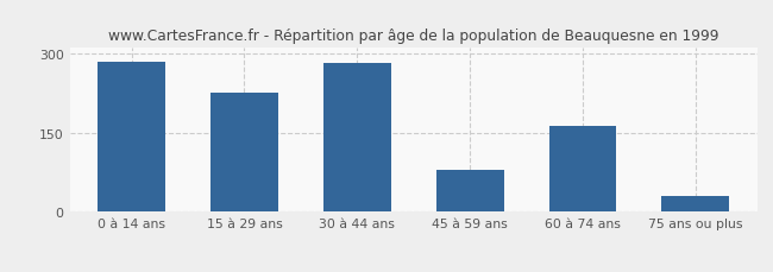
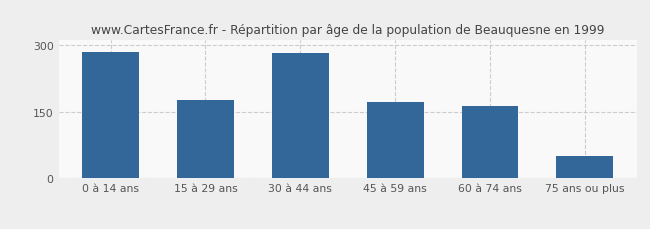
15 à 29 ans: 225 -> 175
45 à 59 ans: 80 -> 172
75 ans ou plus: 30 -> 50
